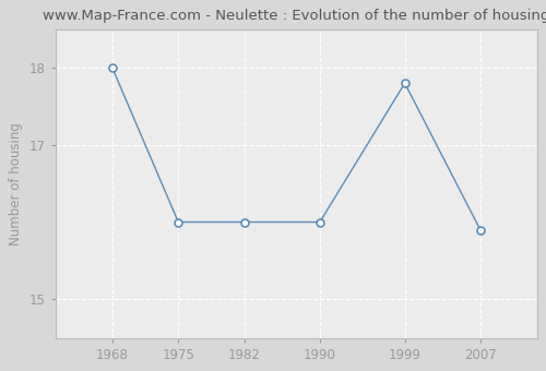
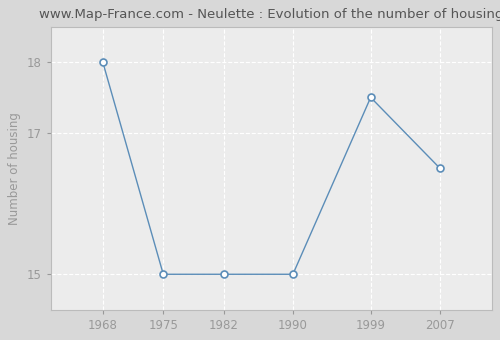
1975: 16.0 -> 15.0
1982: 16.0 -> 15.0
1990: 16.0 -> 15.0
1999: 17.8 -> 17.5
2007: 15.9 -> 16.5
